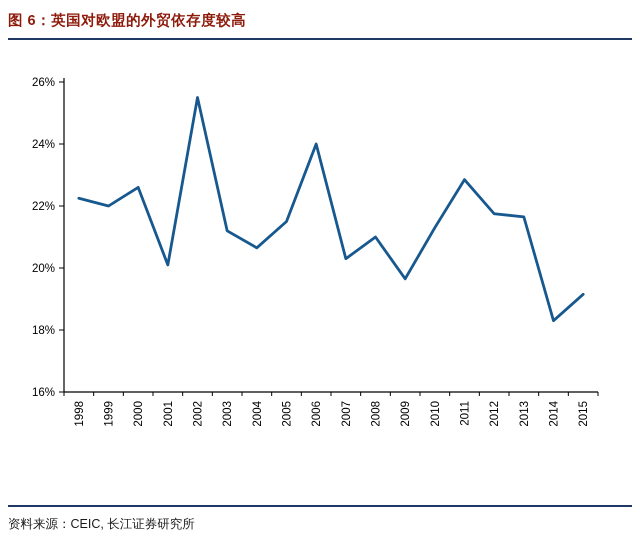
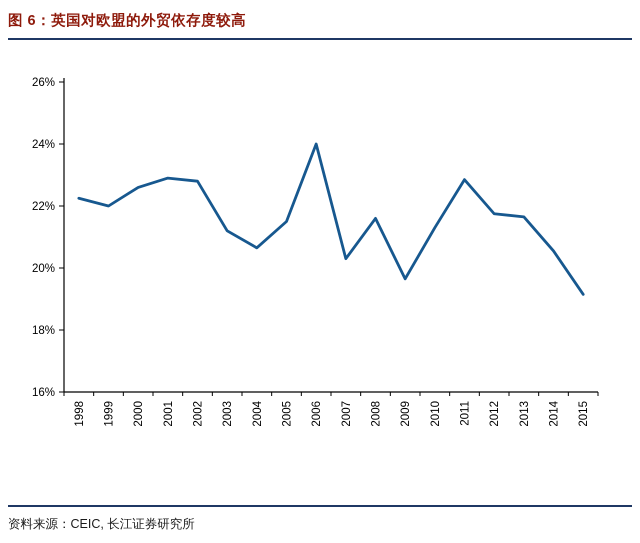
2001: 20.1% -> 22.9%
2002: 25.5% -> 22.8%
2008: 21.0% -> 21.6%
2014: 18.3% -> 20.6%
